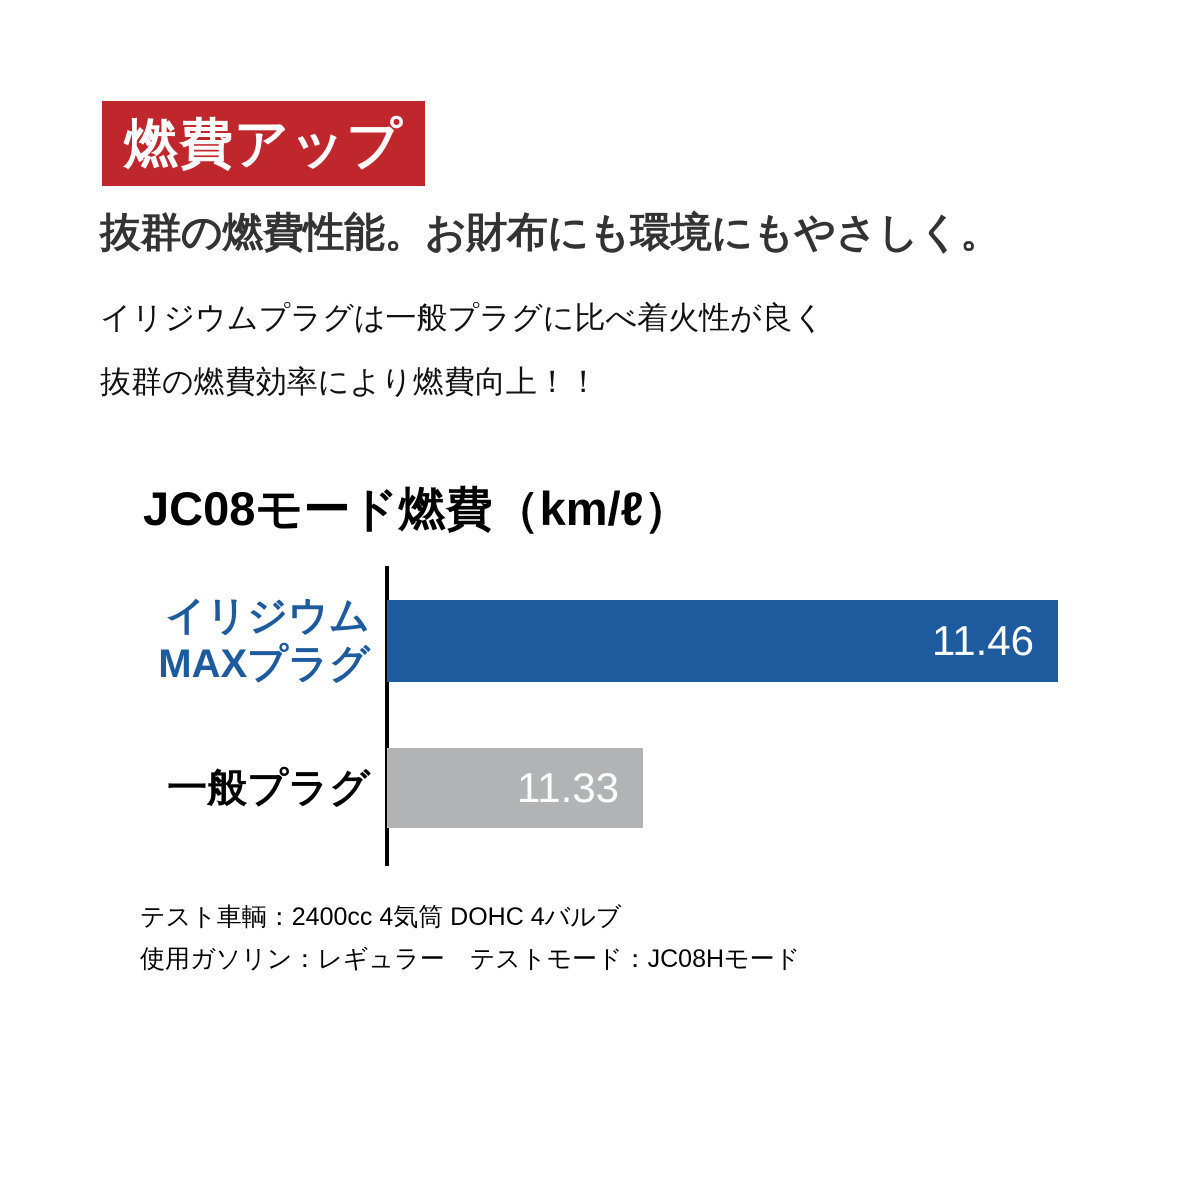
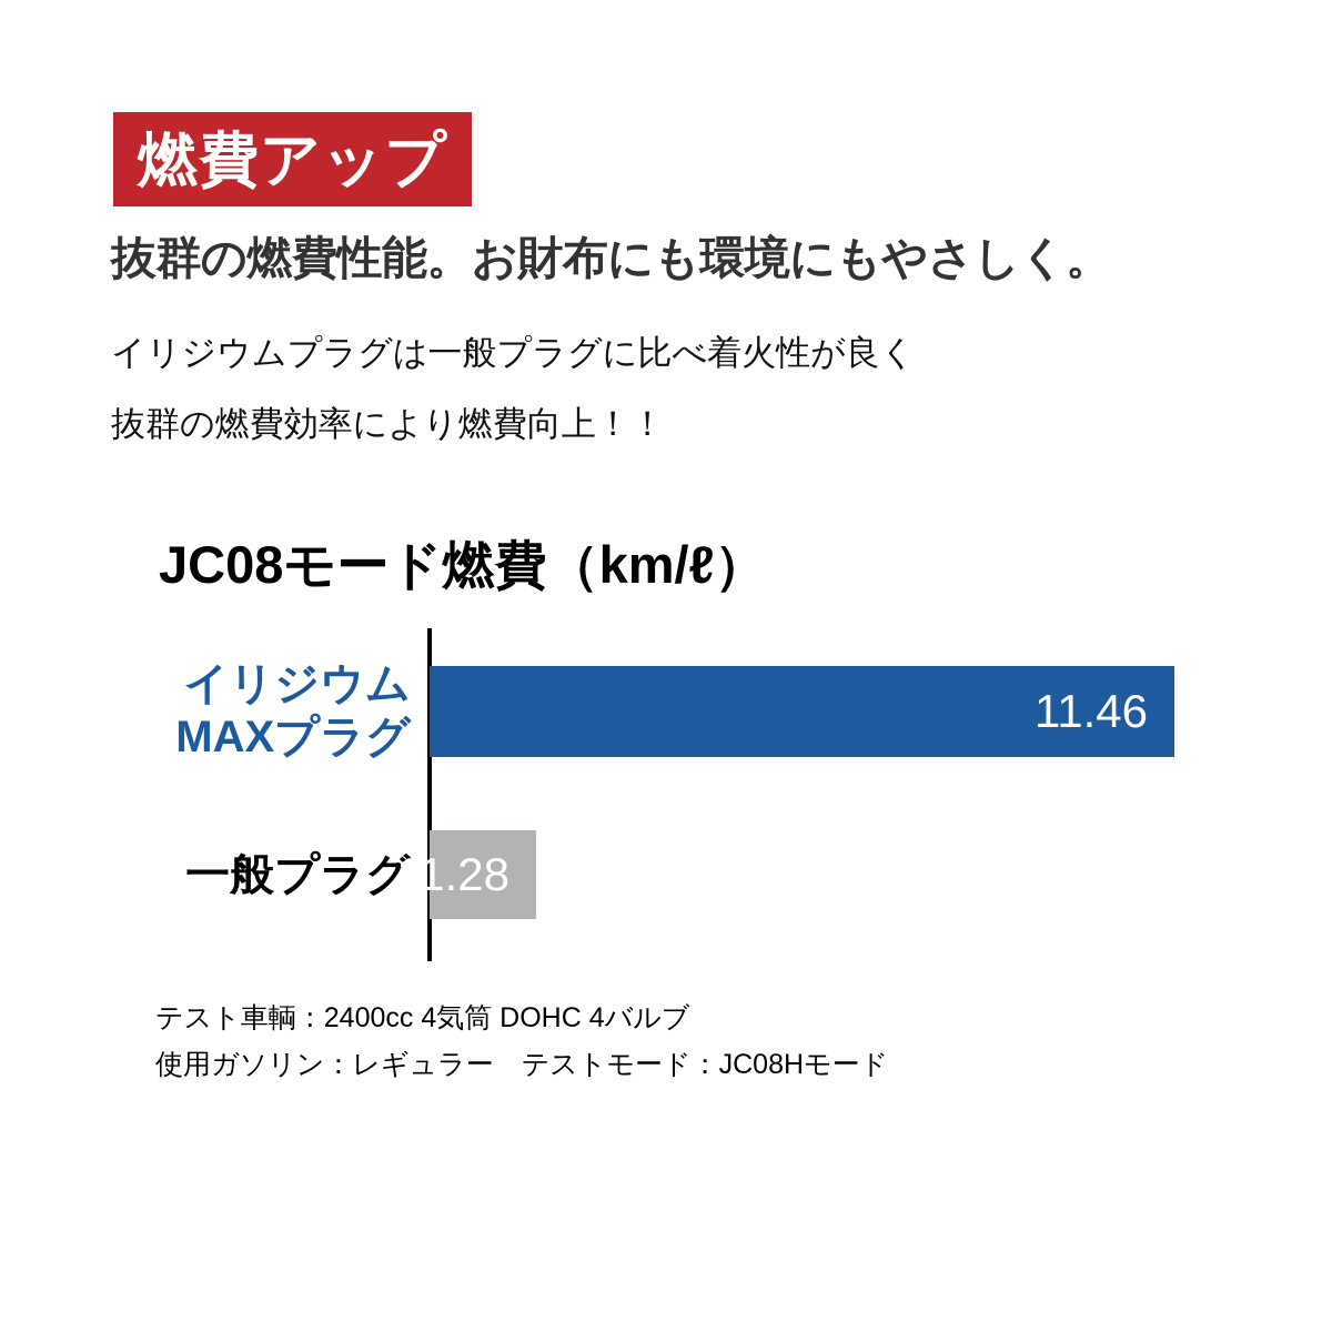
一般プラグ: 11.33 -> 11.28
